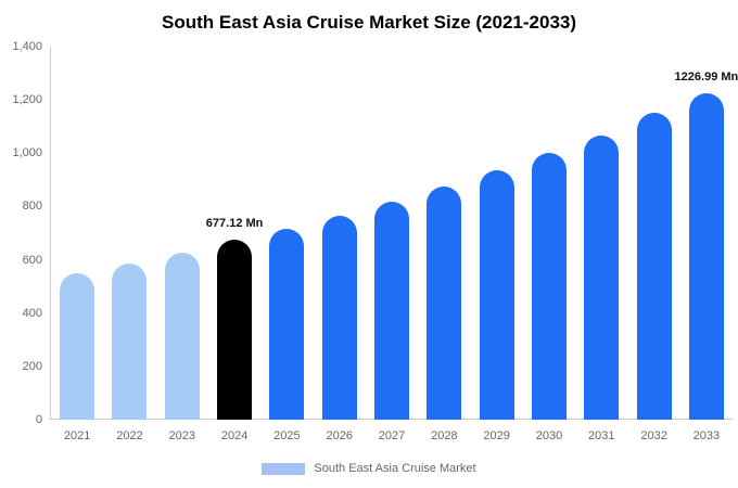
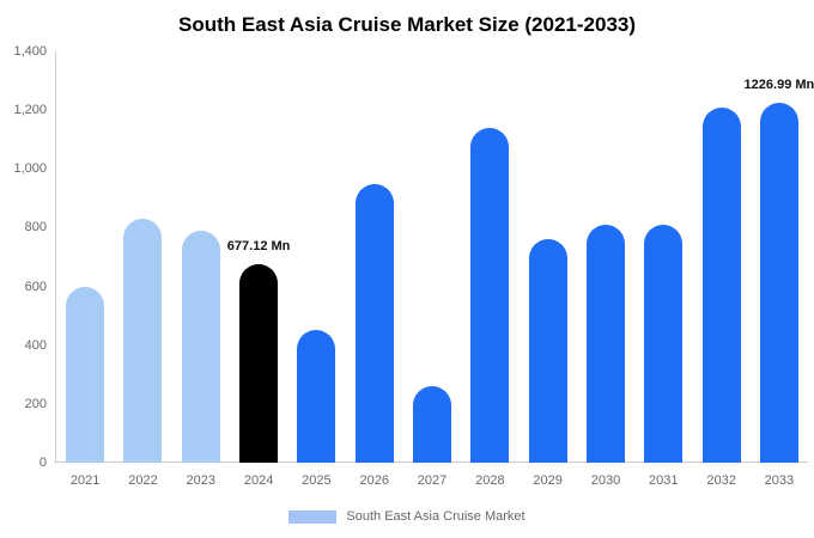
2021: 550 -> 600
2022: 590 -> 830
2023: 630 -> 790
2025: 720 -> 450
2026: 760 -> 950
2027: 820 -> 260
2028: 880 -> 1140
2029: 940 -> 760
2030: 1000 -> 810
2031: 1070 -> 810
2032: 1150 -> 1210
